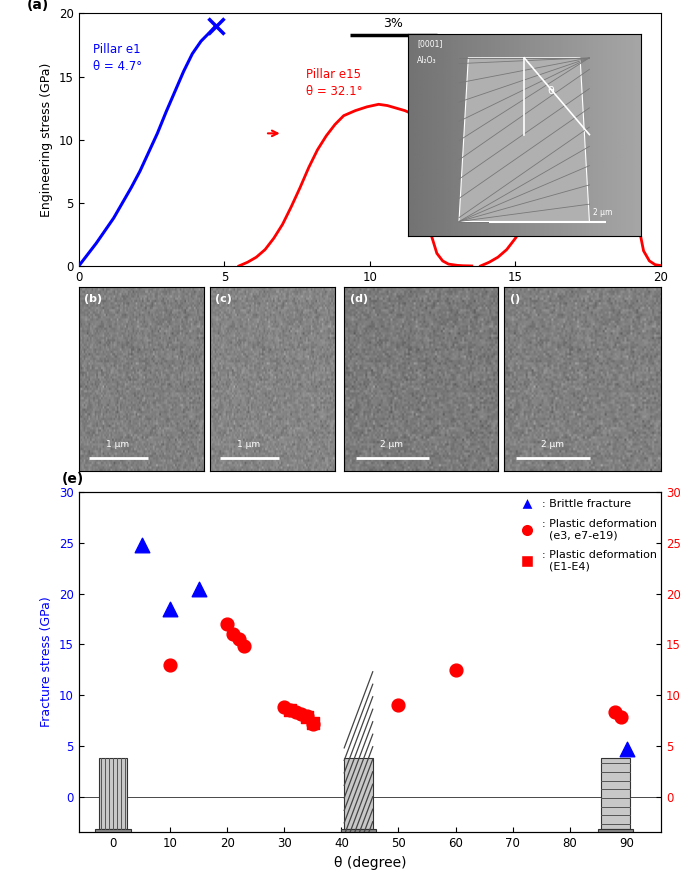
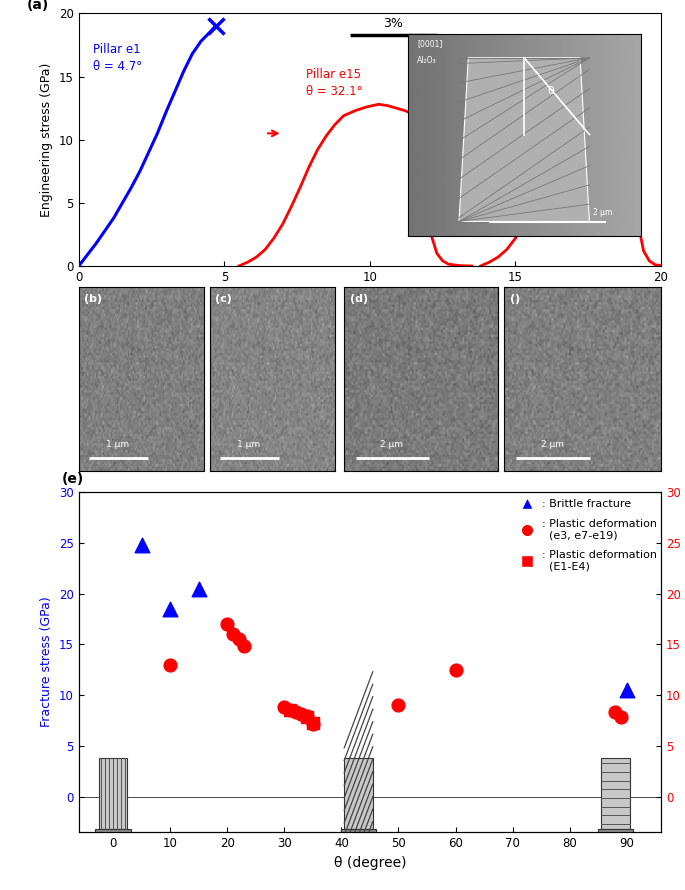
: Brittle fracture/90: 4.7 -> 10.5
